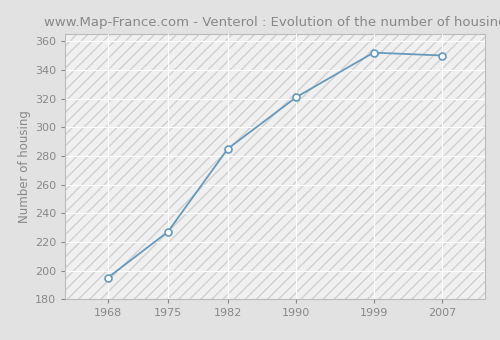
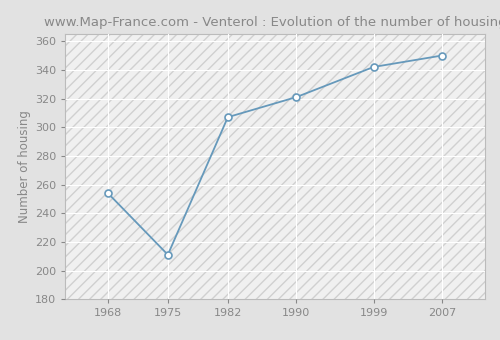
1968: 195 -> 254
1975: 227 -> 211
1982: 285 -> 307
1999: 352 -> 342
